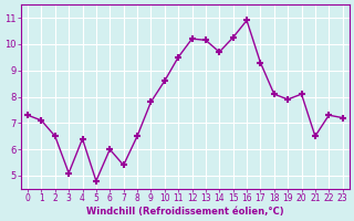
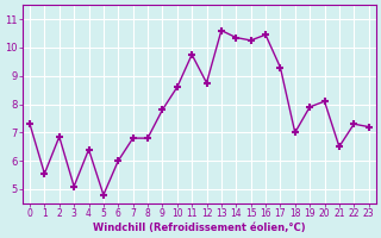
1: 7.10 -> 5.55
2: 6.50 -> 6.85
7: 5.40 -> 6.80
8: 6.50 -> 6.80
11: 9.50 -> 9.75
12: 10.20 -> 8.75
13: 10.15 -> 10.60
14: 9.70 -> 10.35
16: 10.90 -> 10.45
18: 8.10 -> 7.00
